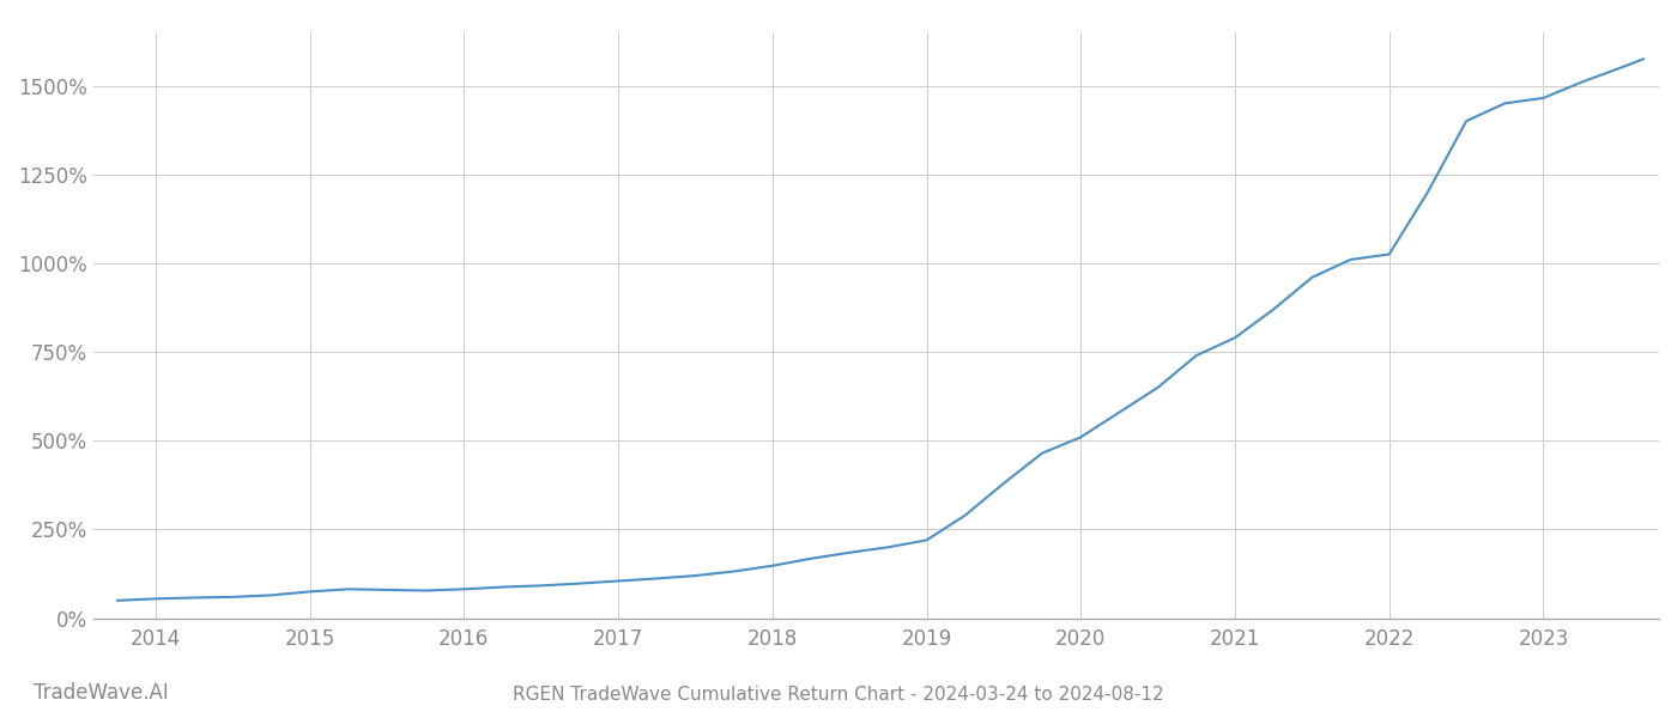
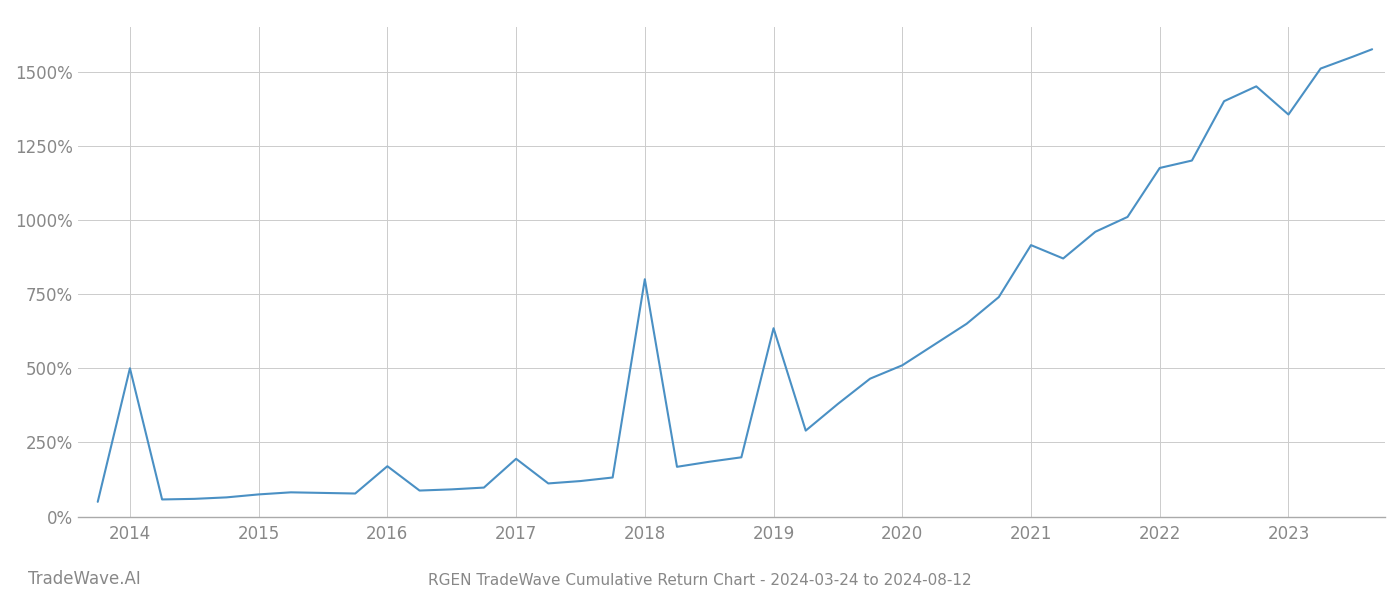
2014: 55% -> 500%
2016: 82% -> 170%
2017: 105% -> 195%
2018: 148% -> 800%
2019: 220% -> 635%
2021: 790% -> 915%
2022: 1025% -> 1175%
2023: 1465% -> 1355%
